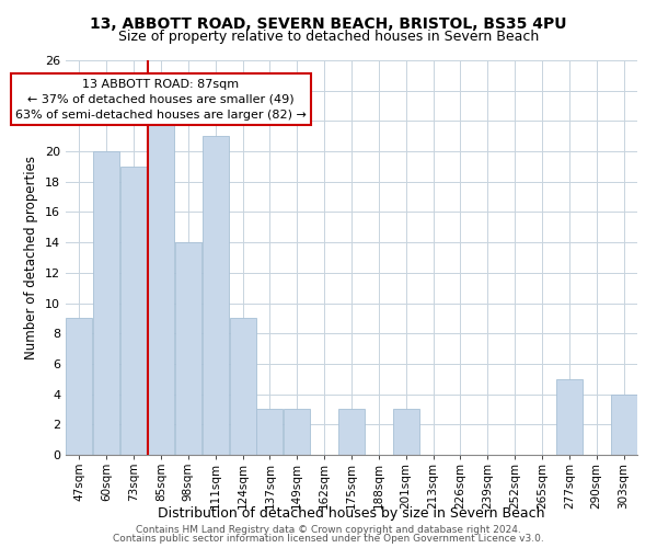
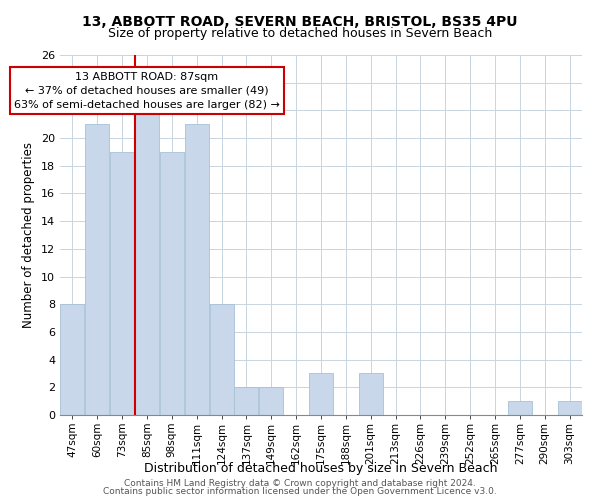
47sqm: 9 -> 8
60sqm: 20 -> 21
98sqm: 14 -> 19
124sqm: 9 -> 8
137sqm: 3 -> 2
149sqm: 3 -> 2
277sqm: 5 -> 1
303sqm: 4 -> 1
